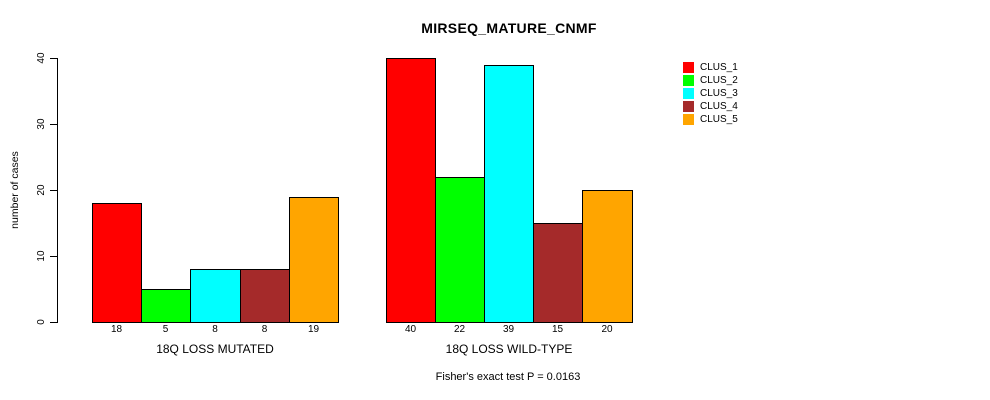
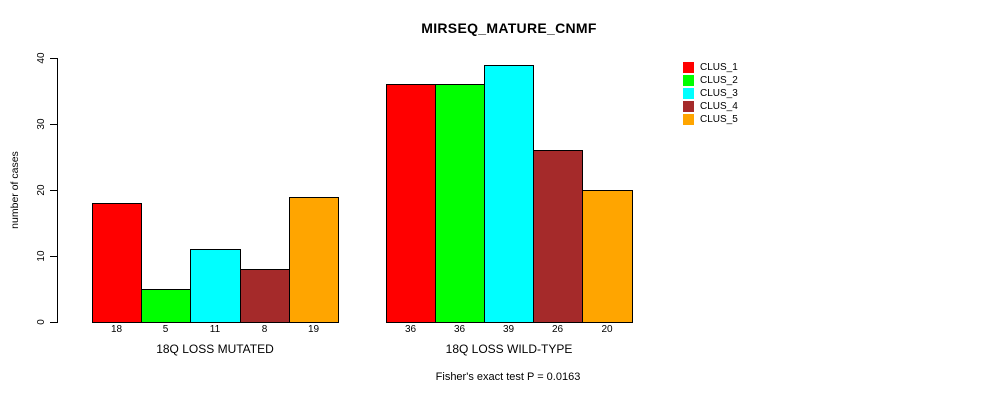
CLUS_3/18Q LOSS MUTATED: 8 -> 11
CLUS_1/18Q LOSS WILD-TYPE: 40 -> 36
CLUS_2/18Q LOSS WILD-TYPE: 22 -> 36
CLUS_4/18Q LOSS WILD-TYPE: 15 -> 26
